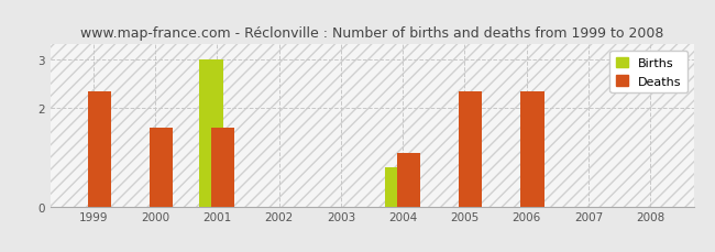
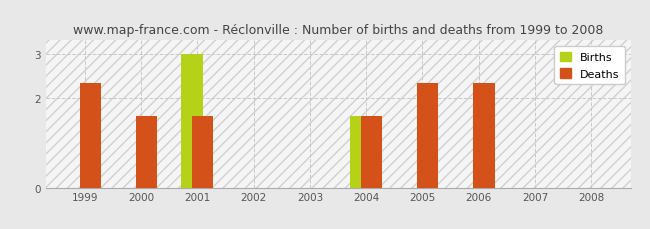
Births/2004: 0.8 -> 1.6
Deaths/2004: 1.10 -> 1.60
